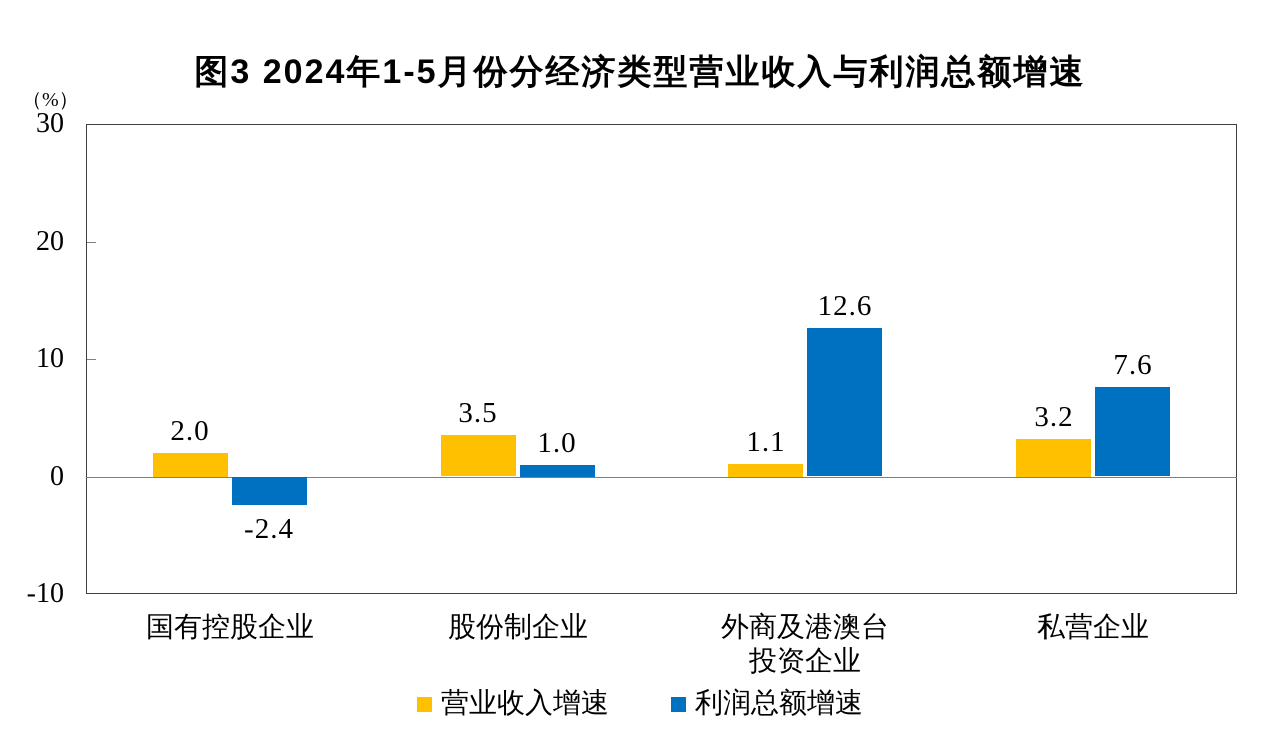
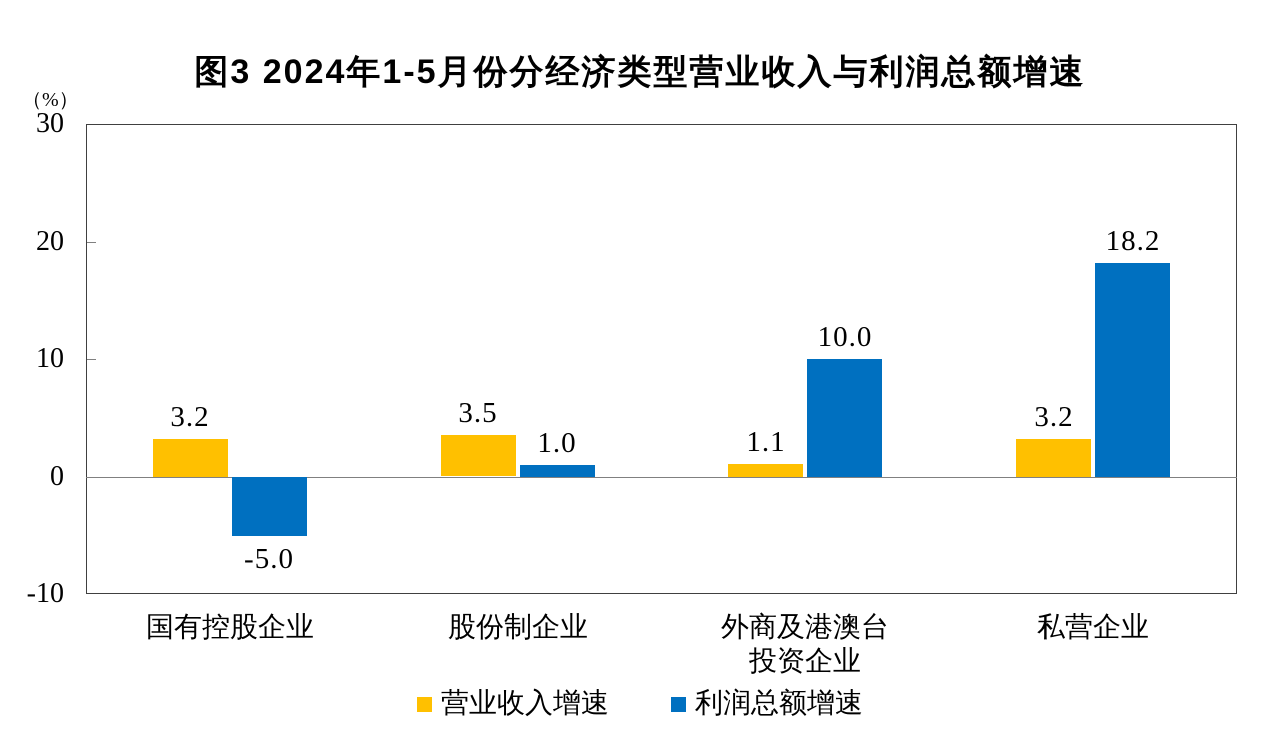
营业收入增速/国有控股企业: 2.0 -> 3.2
利润总额增速/国有控股企业: -2.4 -> -5.0
利润总额增速/外商及港澳台 投资企业: 12.6 -> 10.0
利润总额增速/私营企业: 7.6 -> 18.2
